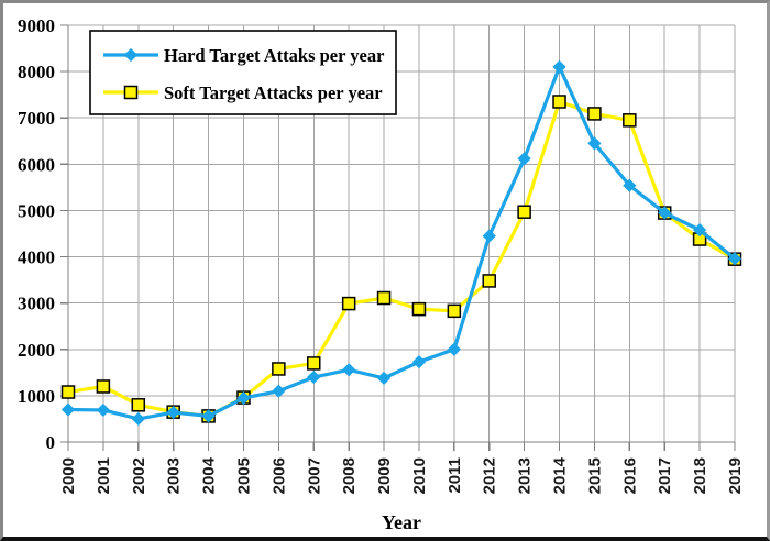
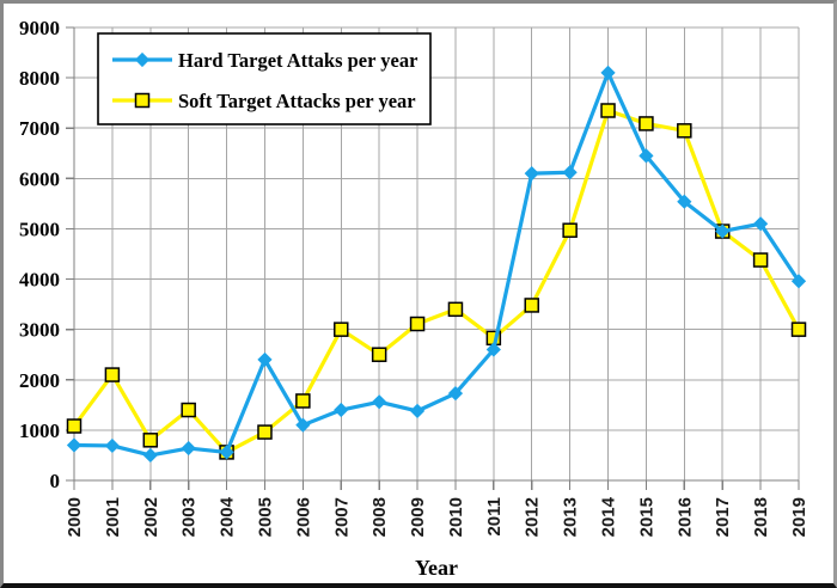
Soft Target Attacks per year/2001: 1200 -> 2100
Soft Target Attacks per year/2003: 600 -> 1400
Hard Target Attaks per year/2005: 1000 -> 2400
Soft Target Attacks per year/2007: 1700 -> 3000
Soft Target Attacks per year/2008: 3000 -> 2500
Soft Target Attacks per year/2010: 2900 -> 3400
Hard Target Attaks per year/2011: 2000 -> 2600
Hard Target Attaks per year/2012: 4400 -> 6100
Hard Target Attaks per year/2018: 4600 -> 5100
Soft Target Attacks per year/2019: 4000 -> 3000
